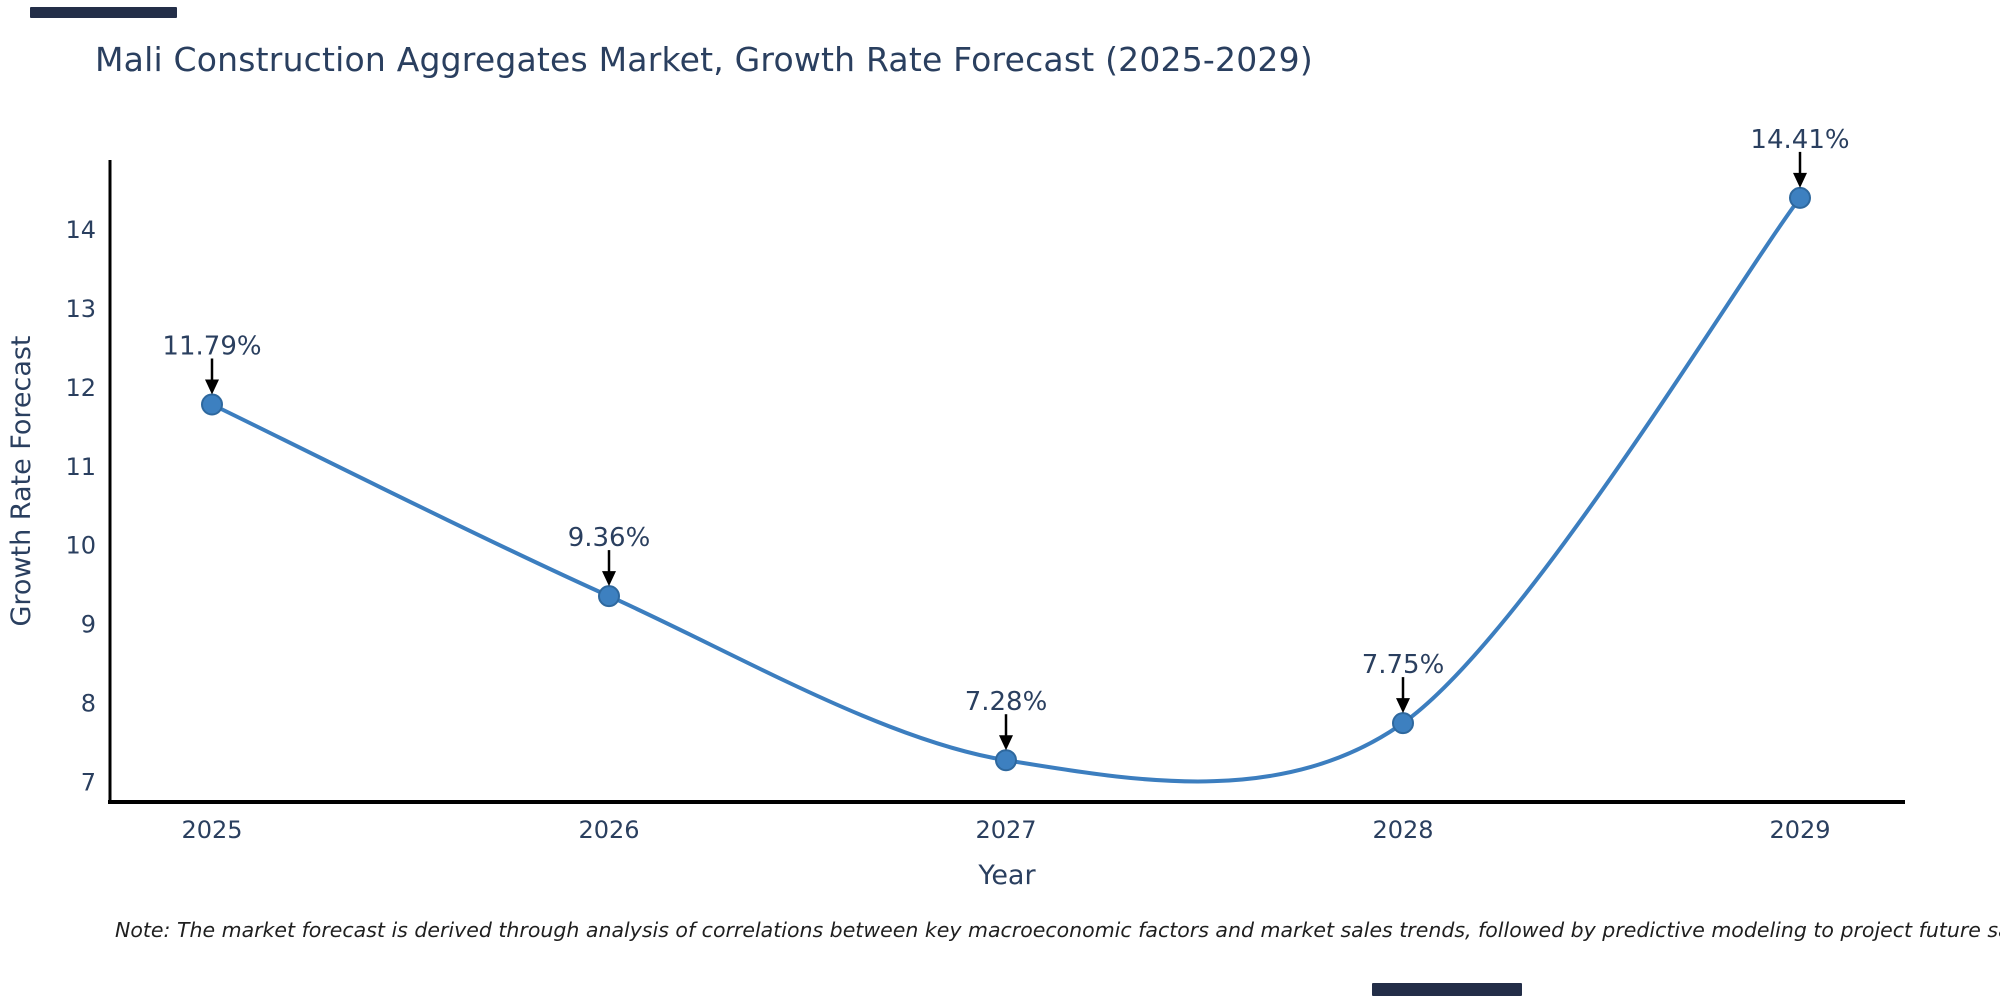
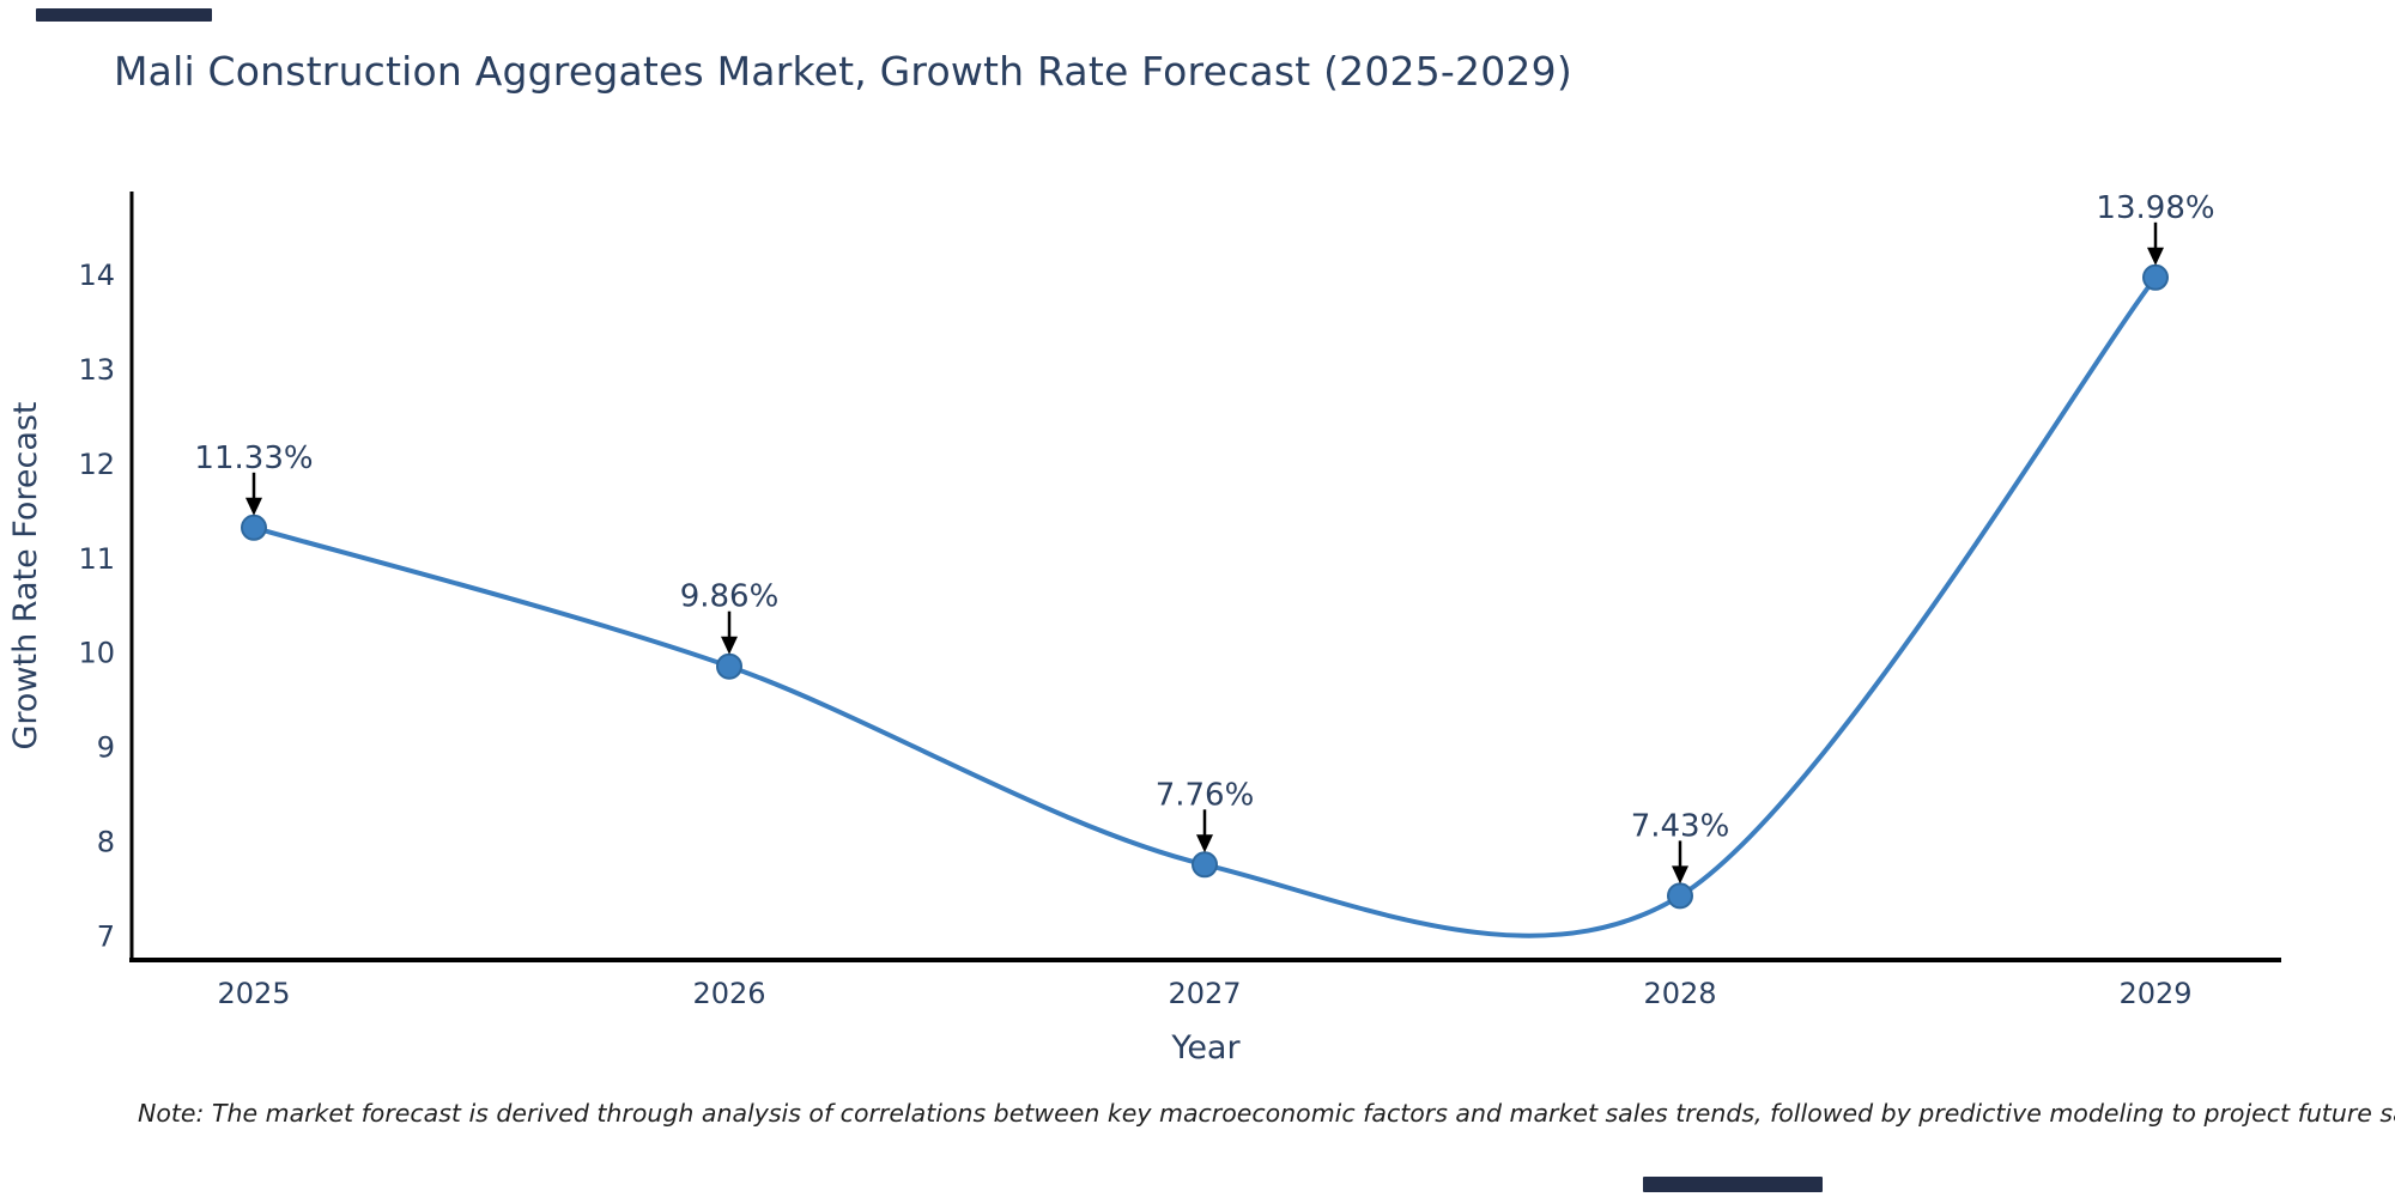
2025: 11.79% -> 11.33%
2026: 9.36% -> 9.86%
2027: 7.28% -> 7.76%
2028: 7.75% -> 7.43%
2029: 14.41% -> 13.98%
